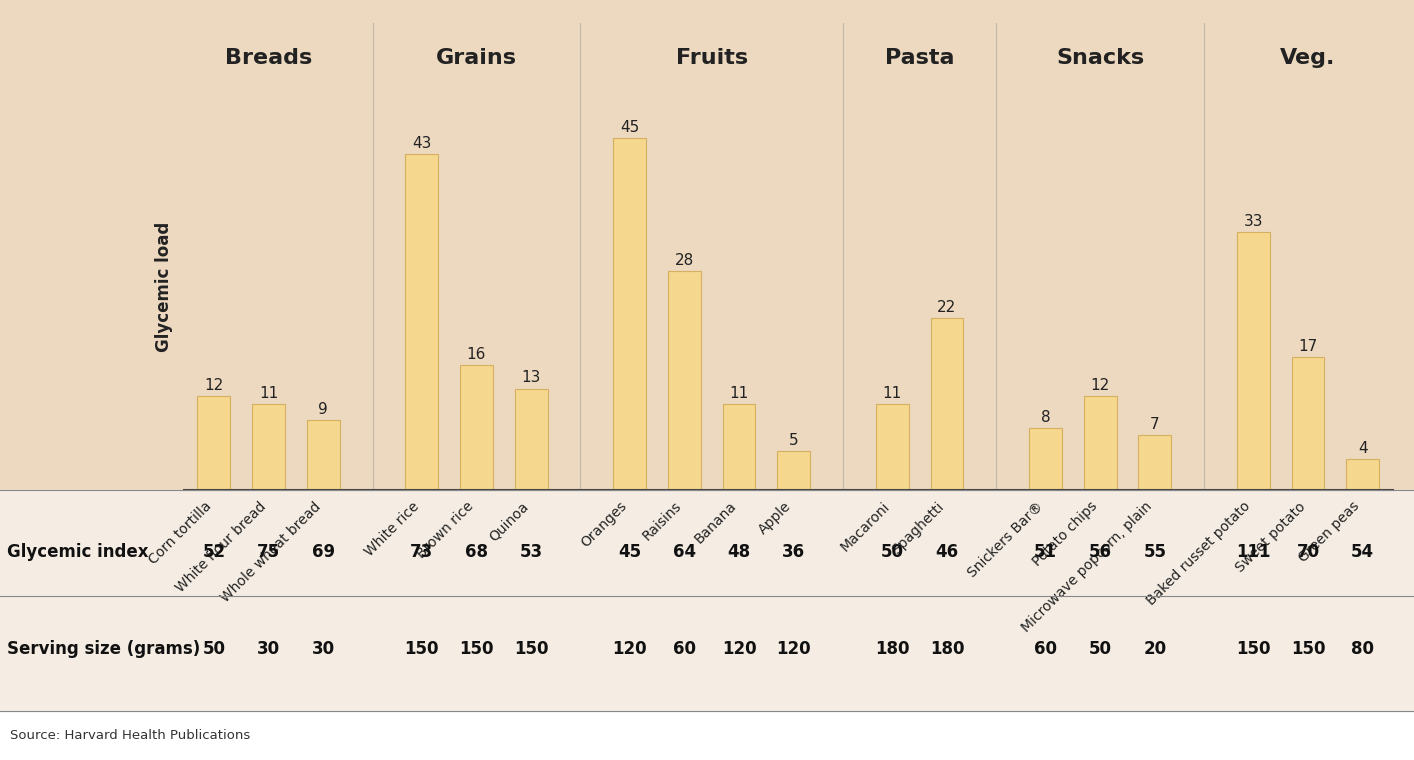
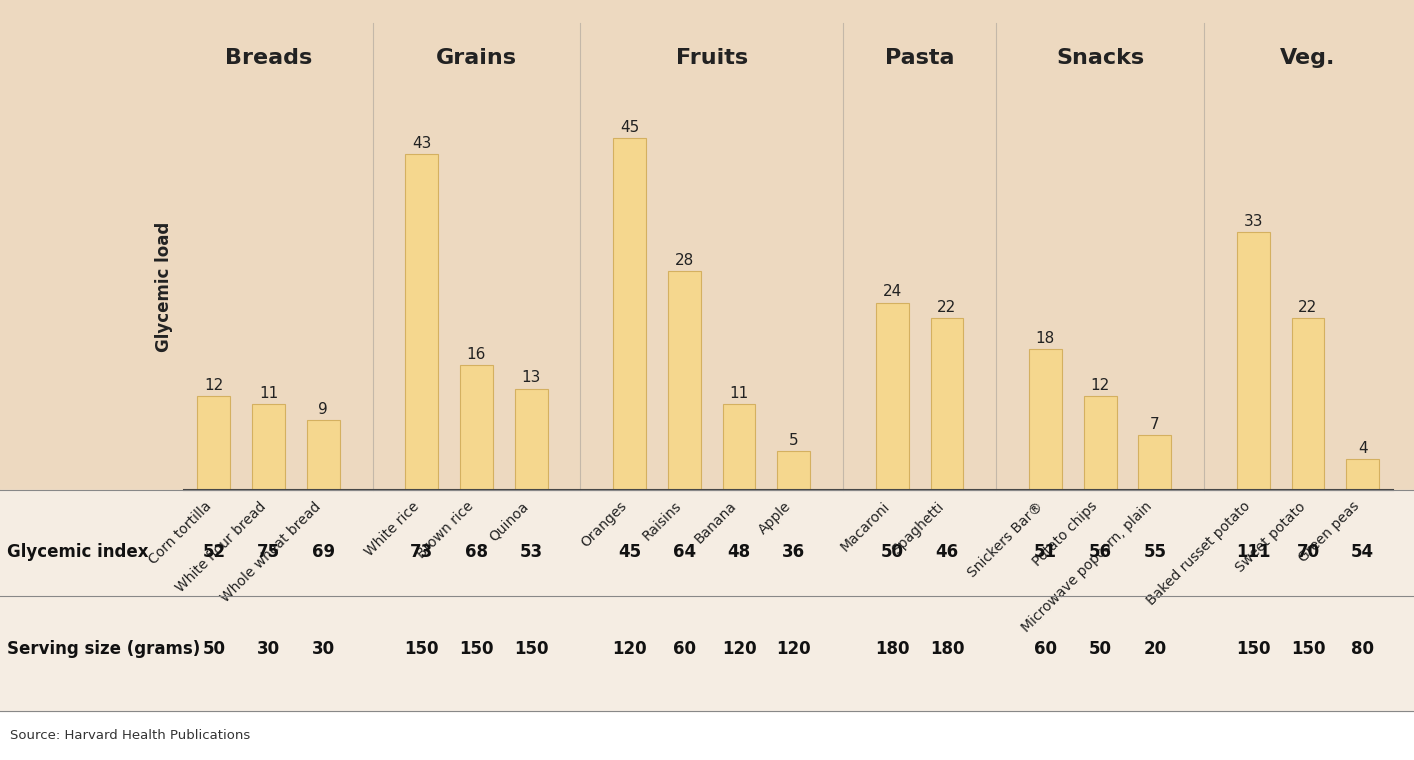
Macaroni: 11 -> 24
Snickers Bar®: 8 -> 18
Sweet potato: 17 -> 22
